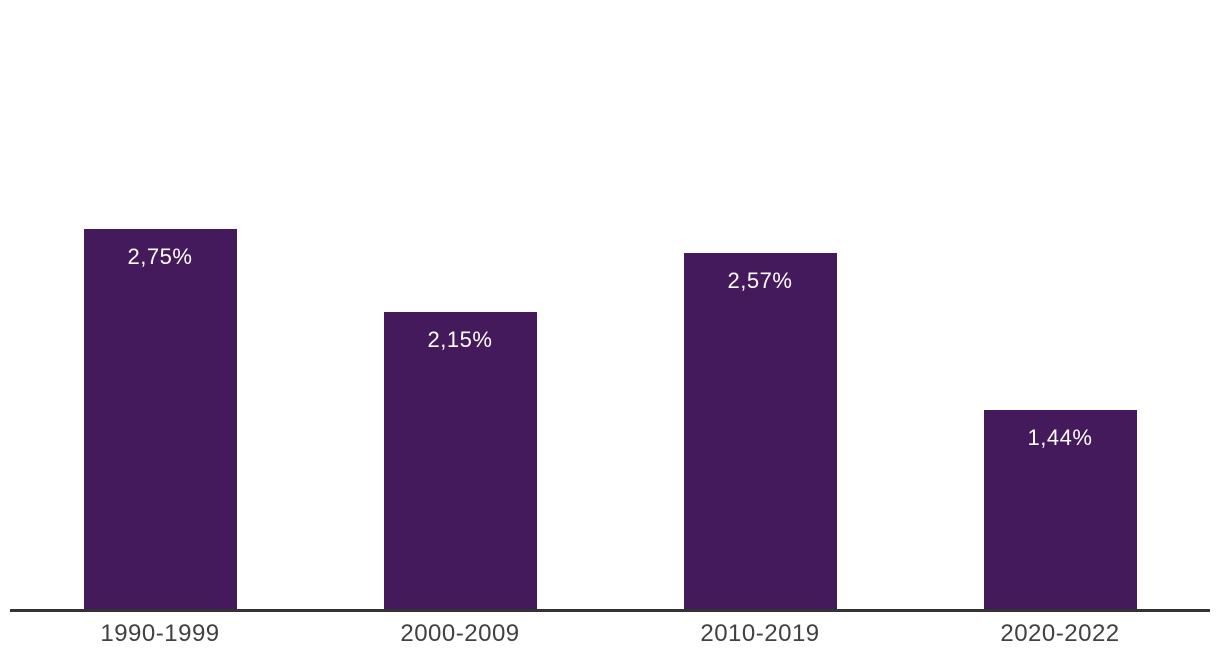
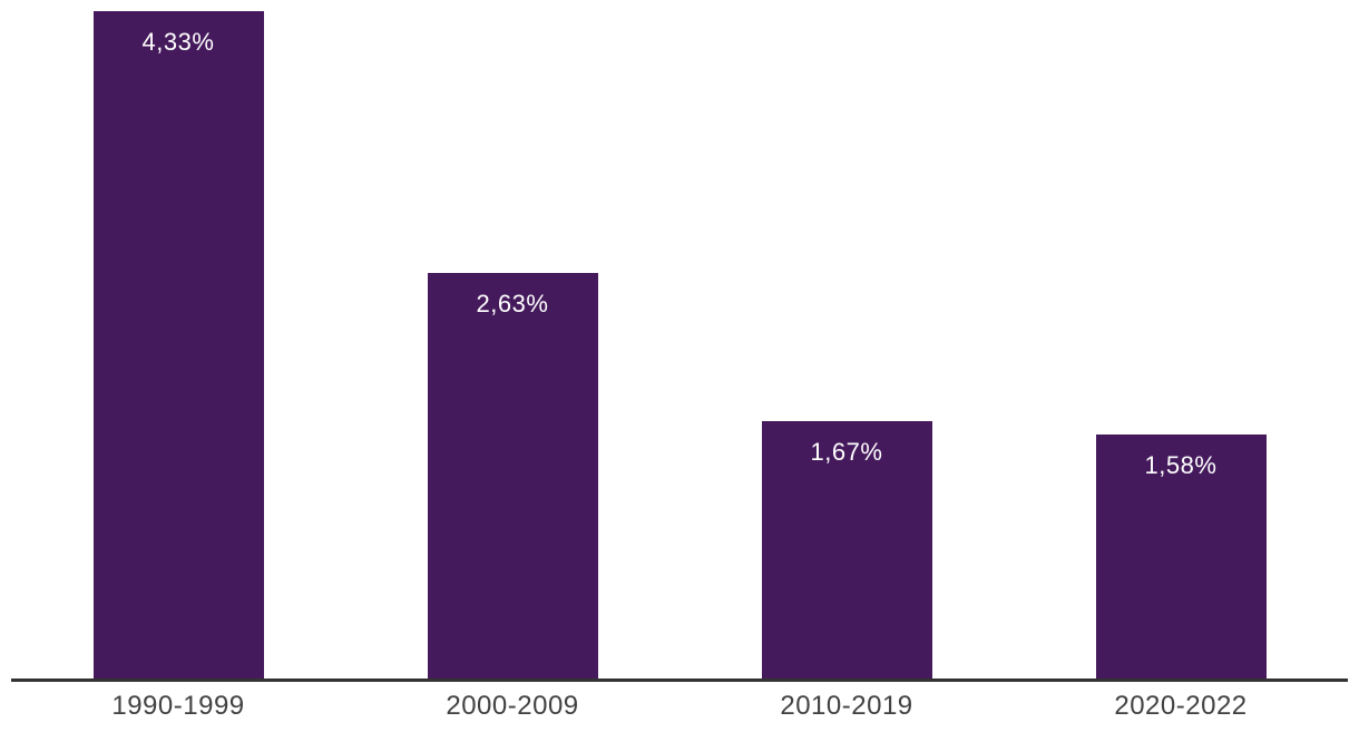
1990-1999: 2,75% -> 4,33%
2000-2009: 2,15% -> 2,63%
2010-2019: 2,57% -> 1,67%
2020-2022: 1,44% -> 1,58%
